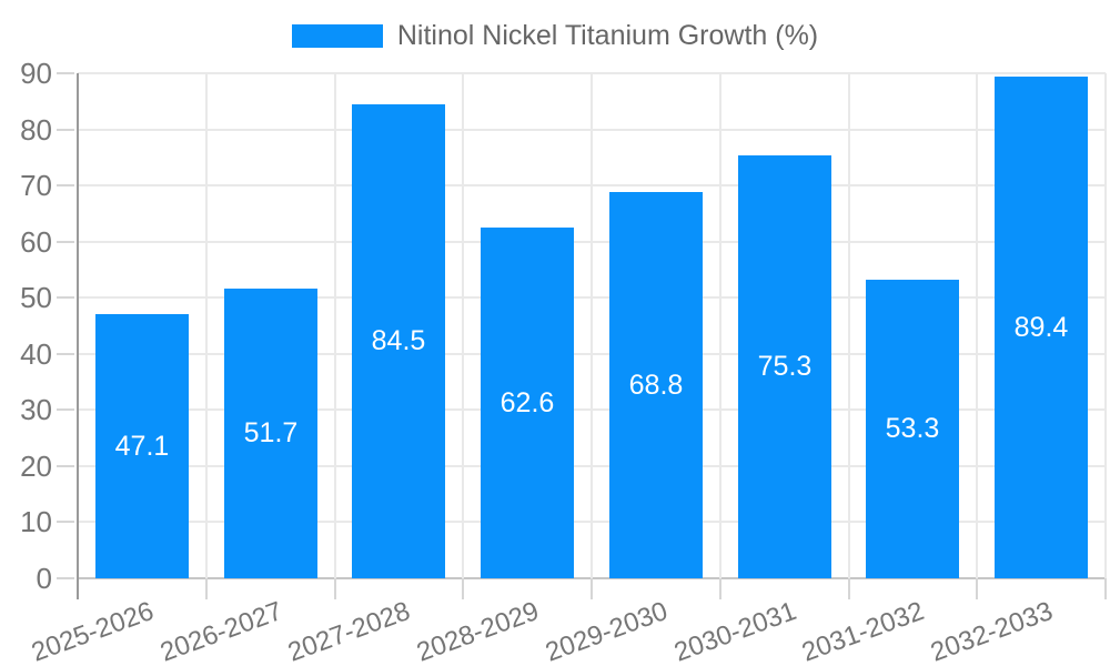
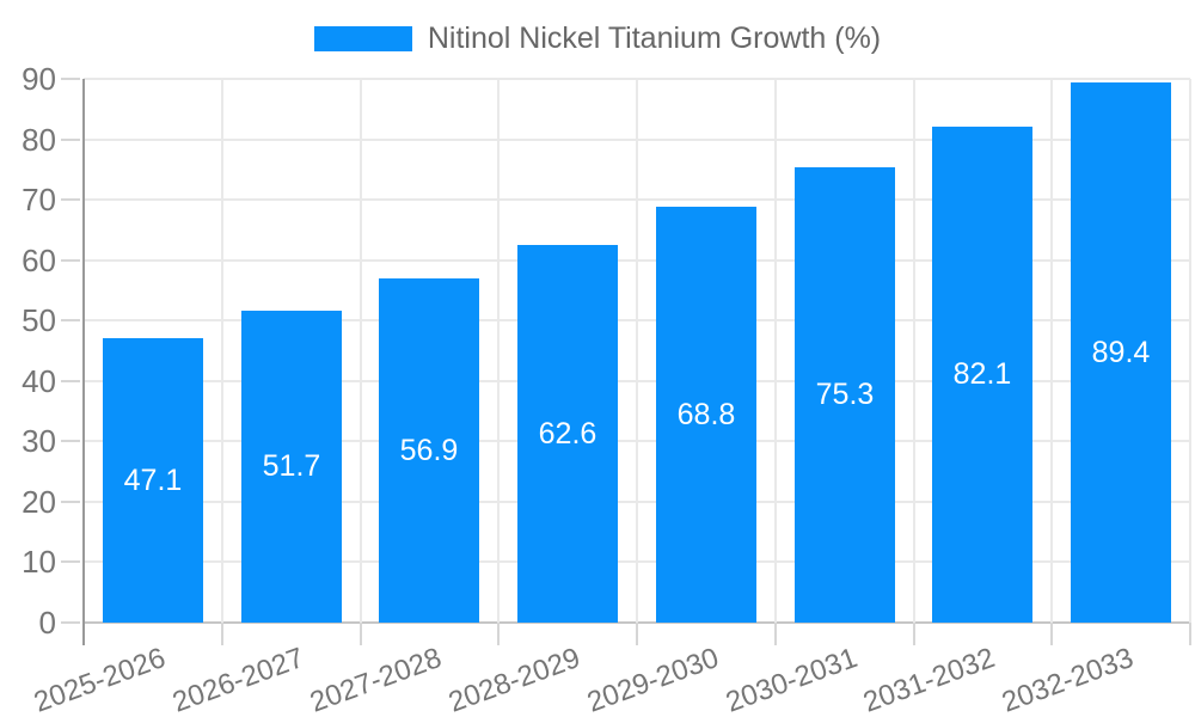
2027-2028: 84.5 -> 56.9
2031-2032: 53.3 -> 82.1
